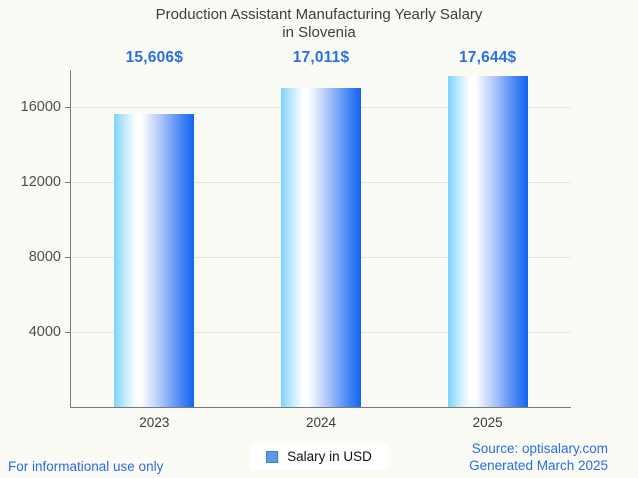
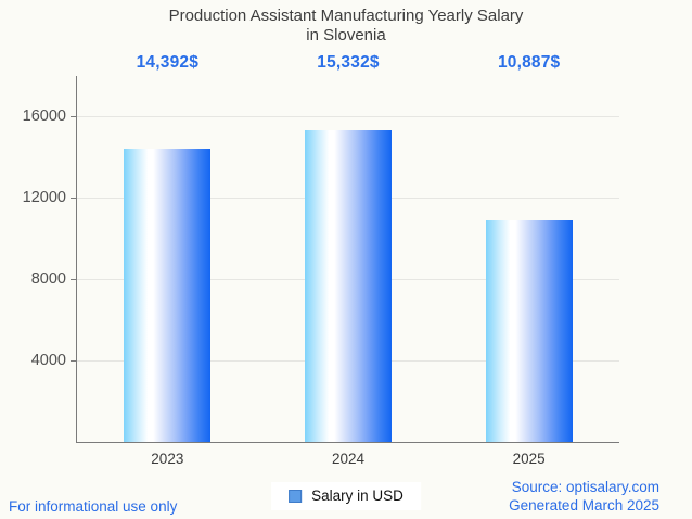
2023: 15,606 -> 14,392
2024: 17,011 -> 15,332
2025: 17,644 -> 10,887
